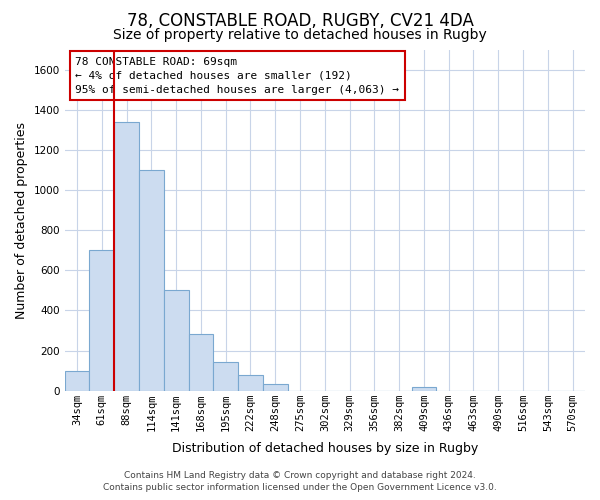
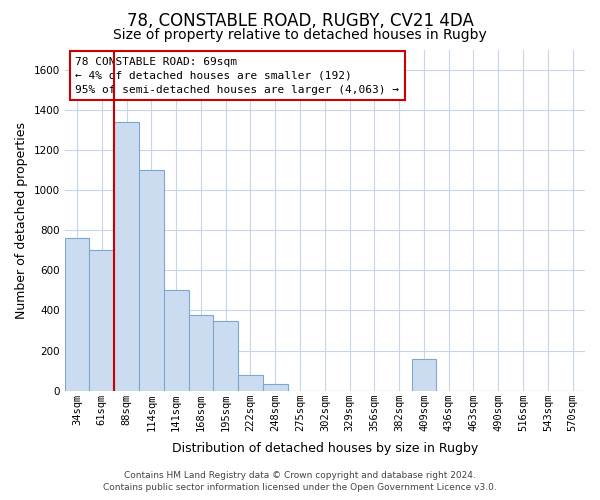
34sqm: 100 -> 760
168sqm: 285 -> 375
195sqm: 145 -> 345
409sqm: 20 -> 160
